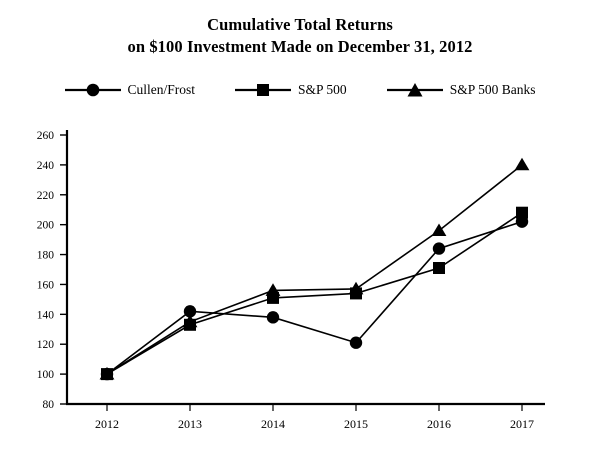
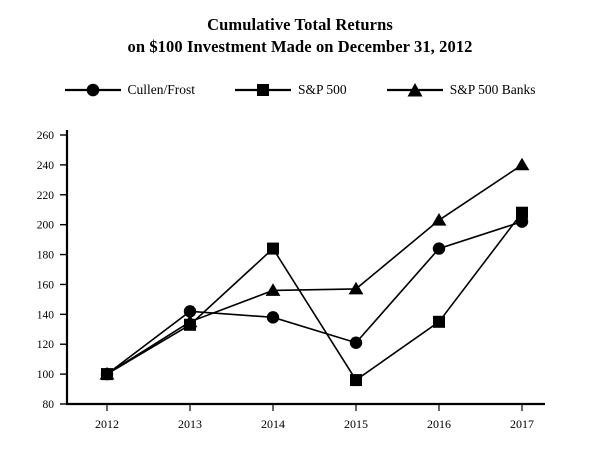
S&P 500/2014: 151 -> 184
S&P 500/2015: 154 -> 96
S&P 500/2016: 171 -> 135
S&P 500 Banks/2016: 196 -> 203
